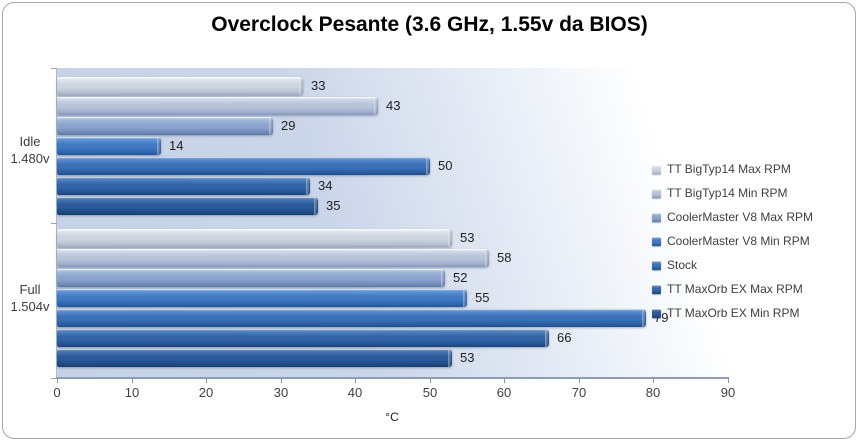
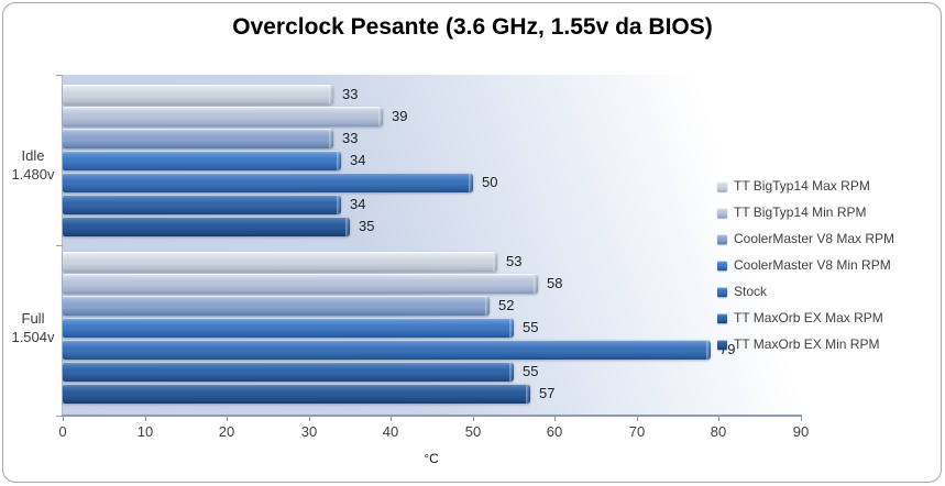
TT BigTyp14 Min RPM/Idle 1.480v: 43 -> 39
CoolerMaster V8 Max RPM/Idle 1.480v: 29 -> 33
CoolerMaster V8 Min RPM/Idle 1.480v: 14 -> 34
TT MaxOrb EX Max RPM/Full 1.504v: 66 -> 55
TT MaxOrb EX Min RPM/Full 1.504v: 53 -> 57
